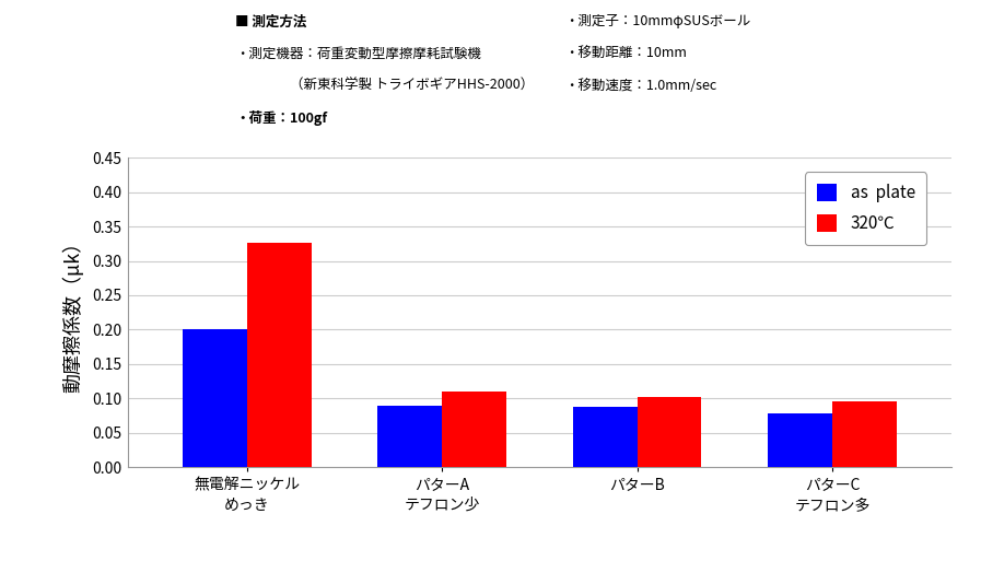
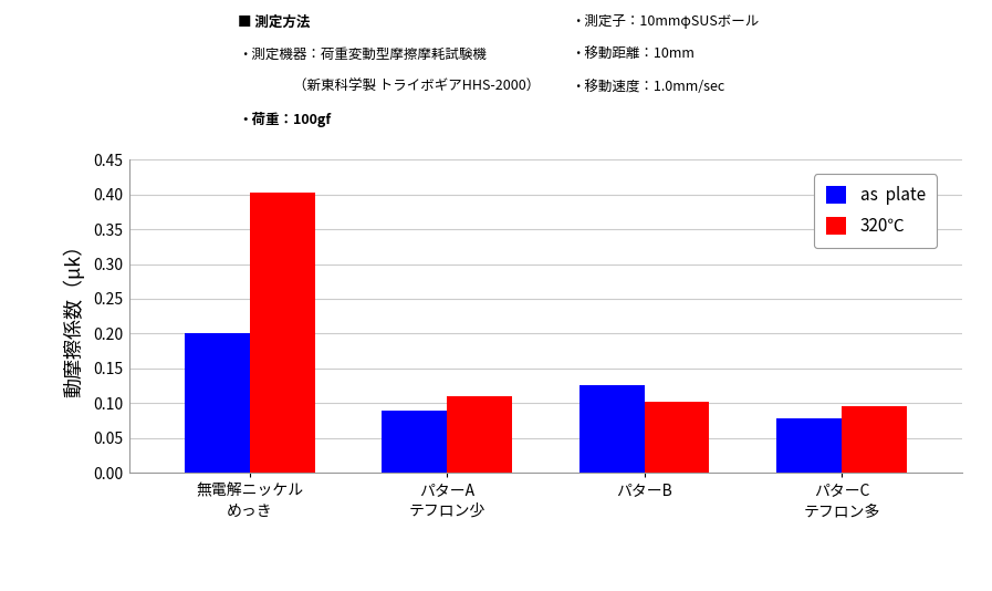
320℃/無電解ニッケル めっき: 0.326 -> 0.402
as plate/パターB: 0.087 -> 0.126
